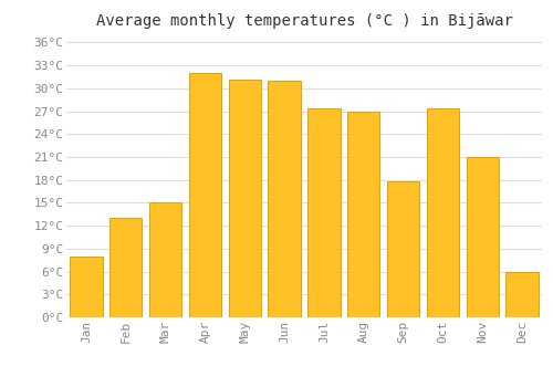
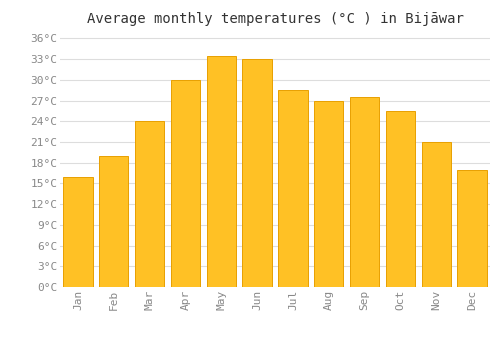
Jan: 8.0°C -> 16.0°C
Feb: 13.0°C -> 19.0°C
Mar: 15.0°C -> 24.0°C
Apr: 32.0°C -> 30.0°C
May: 31.2°C -> 33.5°C
Jun: 31.0°C -> 33.0°C
Jul: 27.4°C -> 28.5°C
Sep: 17.8°C -> 27.5°C
Oct: 27.4°C -> 25.5°C
Dec: 6.0°C -> 17.0°C
